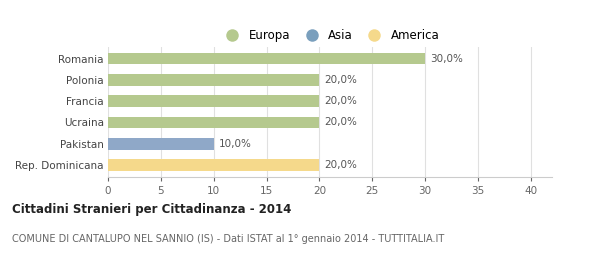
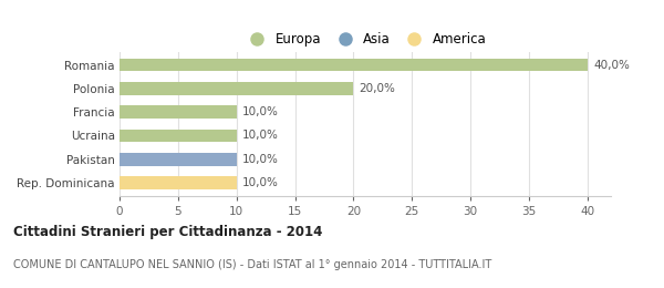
Romania: 30,0% -> 40,0%
Francia: 20,0% -> 10,0%
Ucraina: 20,0% -> 10,0%
Rep. Dominicana: 20,0% -> 10,0%
